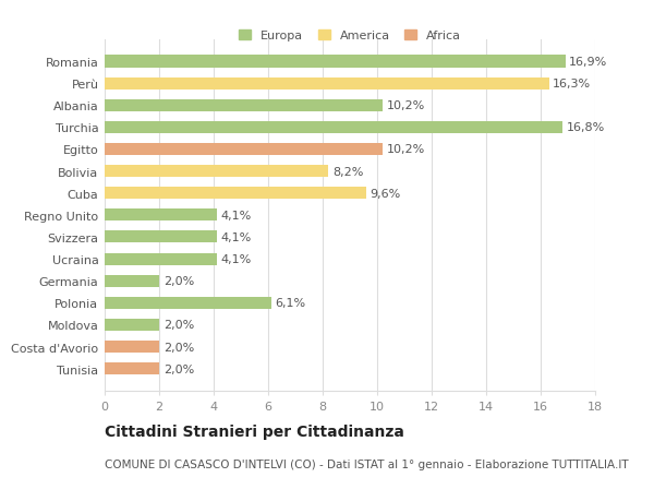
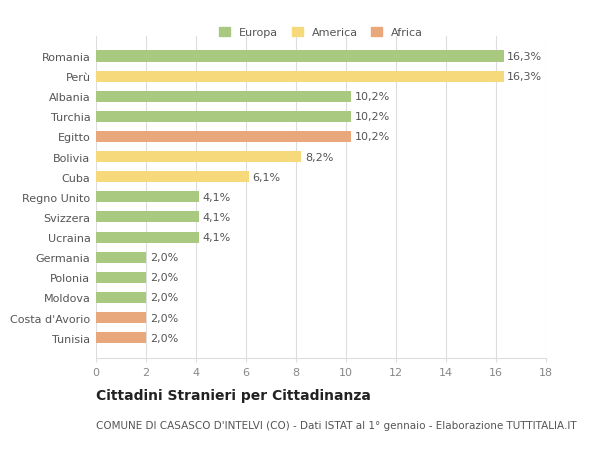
Romania: 16,9% -> 16,3%
Turchia: 16,8% -> 10,2%
Cuba: 9,6% -> 6,1%
Polonia: 6,1% -> 2,0%
